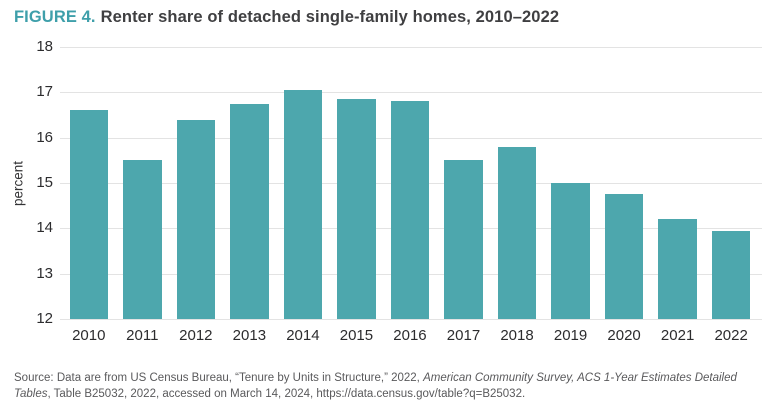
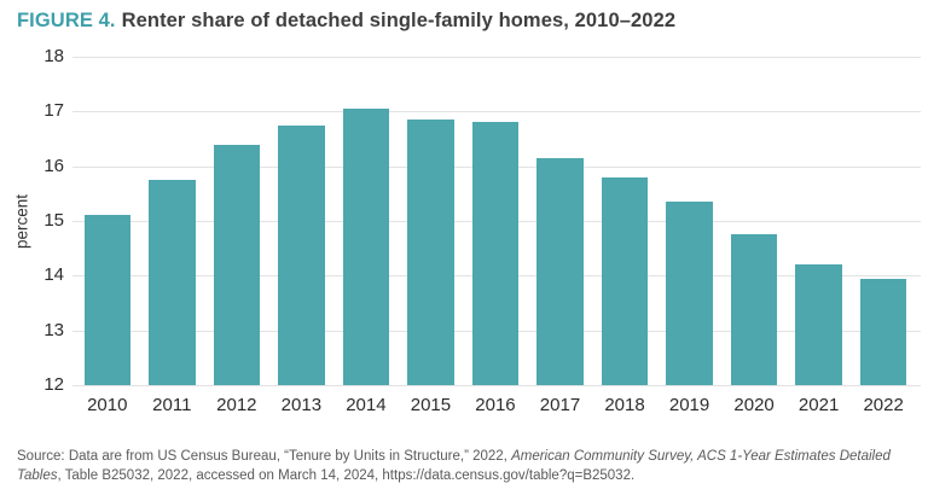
2010: 16.6 -> 15.1
2011: 15.5 -> 15.8
2017: 15.5 -> 16.1
2019: 15.0 -> 15.3
